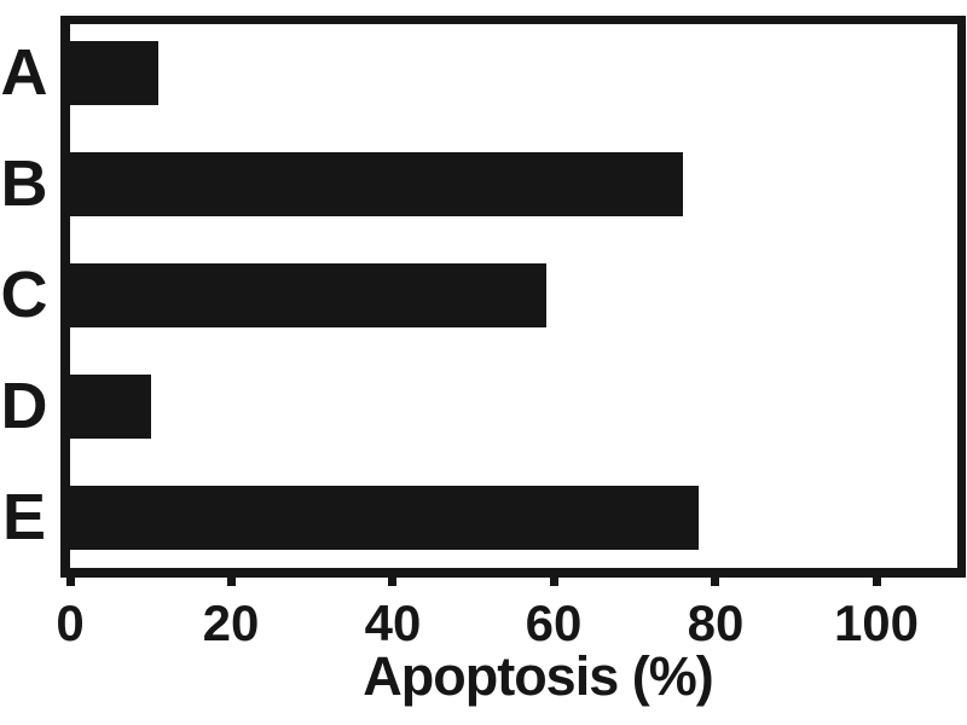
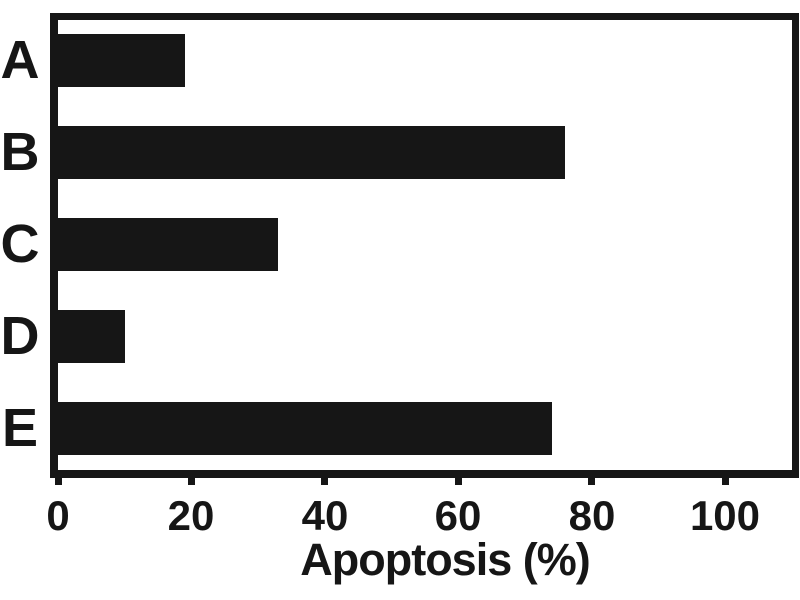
A: 11 -> 19
C: 59 -> 33
E: 78 -> 74
